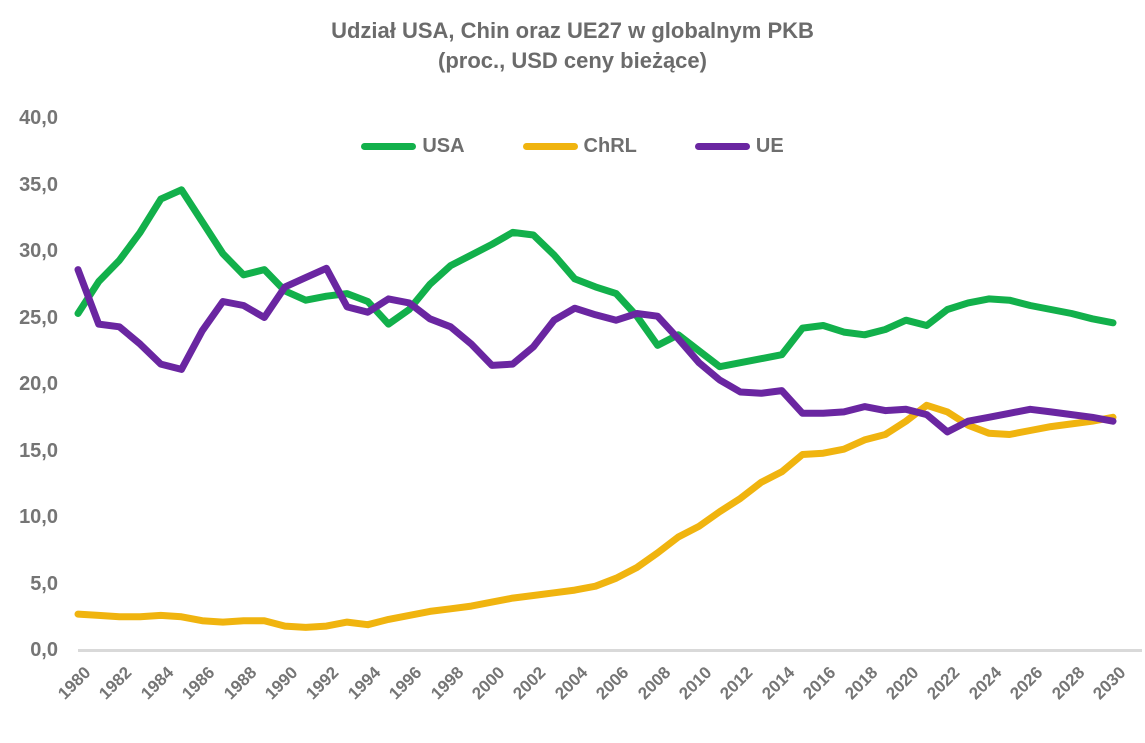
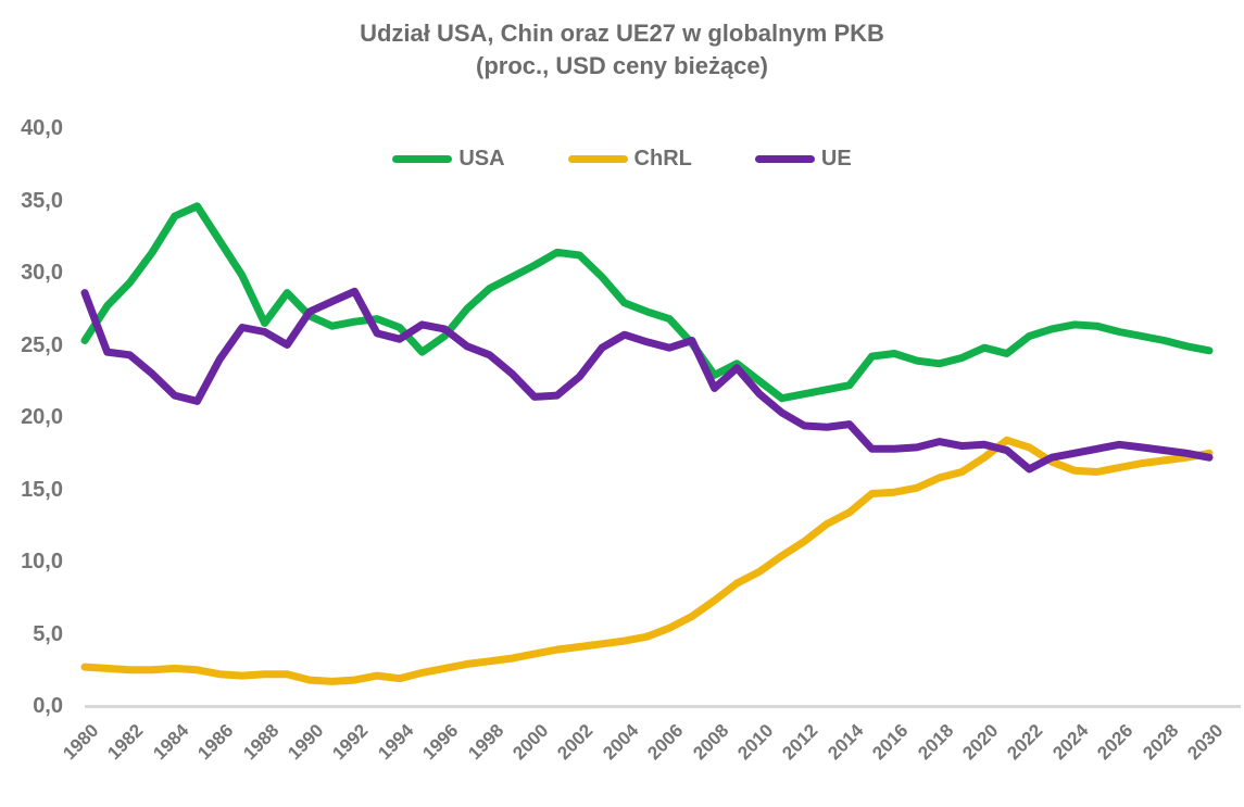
USA/1988: 28,2 -> 26,5
UE/2008: 25,1 -> 22,0
